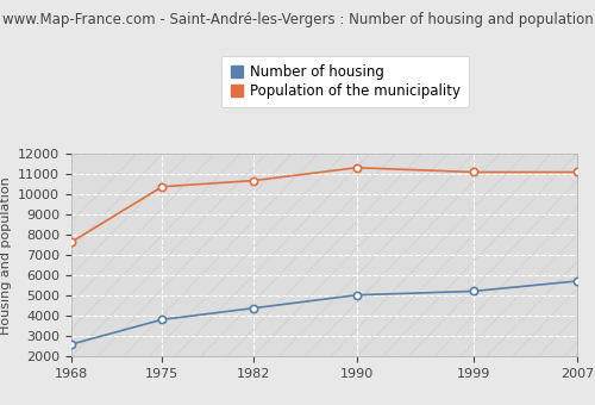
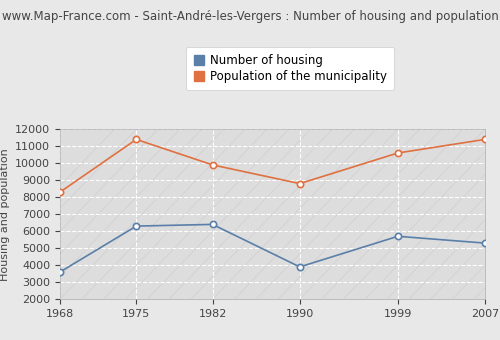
Number of housing/1968: 2600 -> 3600
Population of the municipality/1968: 7600 -> 8300
Number of housing/1975: 3800 -> 6300
Population of the municipality/1975: 10400 -> 11400
Number of housing/1982: 4400 -> 6400
Population of the municipality/1982: 10700 -> 9900
Number of housing/1990: 5000 -> 3900
Population of the municipality/1990: 11300 -> 8800
Number of housing/1999: 5200 -> 5700
Population of the municipality/1999: 11100 -> 10600
Number of housing/2007: 5700 -> 5300
Population of the municipality/2007: 11100 -> 11400
